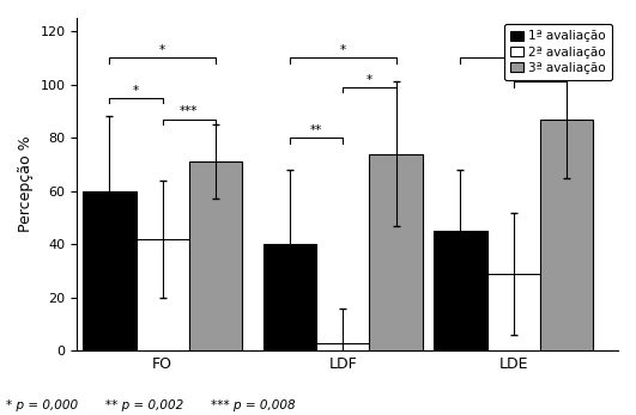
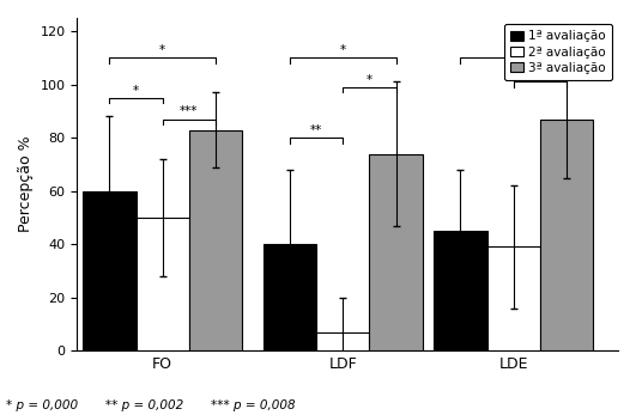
2ª avaliação/FO: 42 -> 50
3ª avaliação/FO: 71 -> 83
2ª avaliação/LDF: 3 -> 7
2ª avaliação/LDE: 29 -> 39
